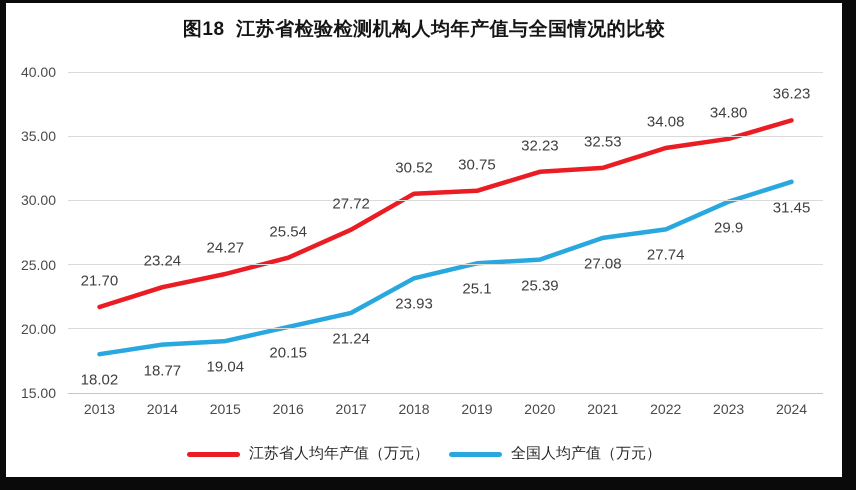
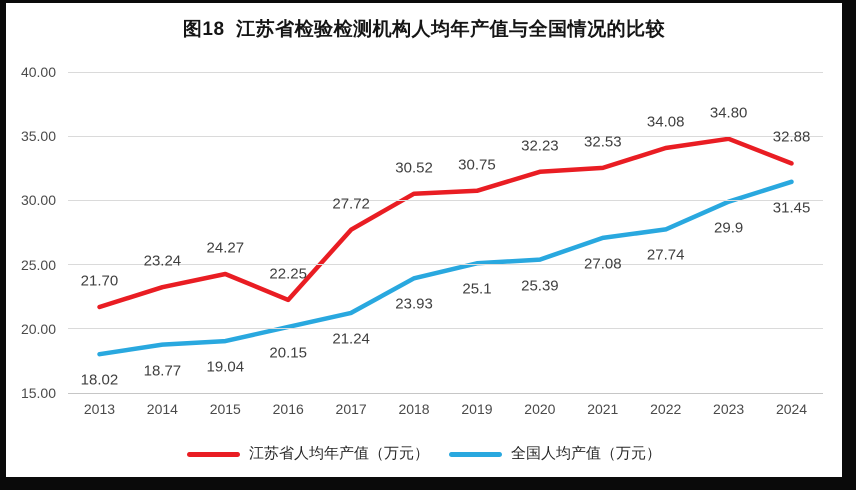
江苏省人均年产值（万元）/2016: 25.54 -> 22.25
江苏省人均年产值（万元）/2024: 36.23 -> 32.88
